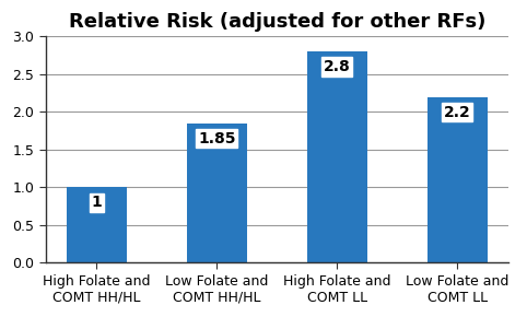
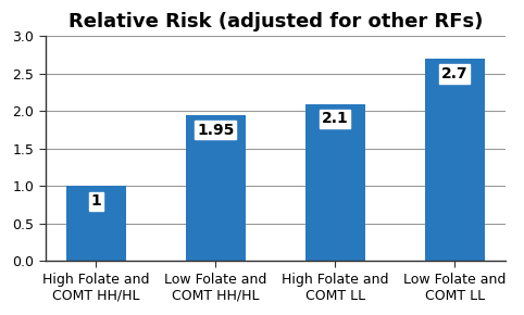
Low Folate and COMT HH/HL: 1.85 -> 1.95
High Folate and COMT LL: 2.8 -> 2.1
Low Folate and COMT LL: 2.2 -> 2.7
